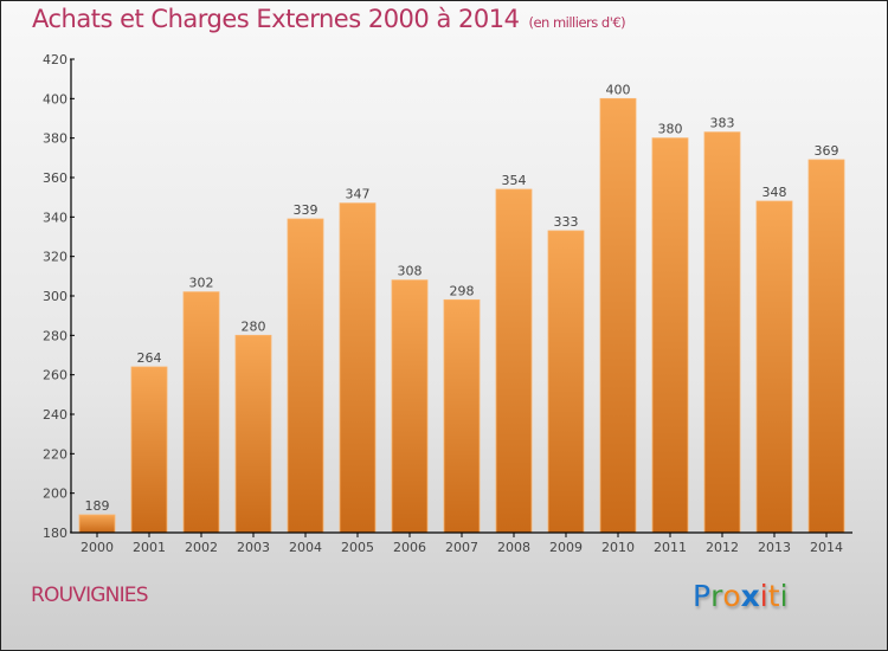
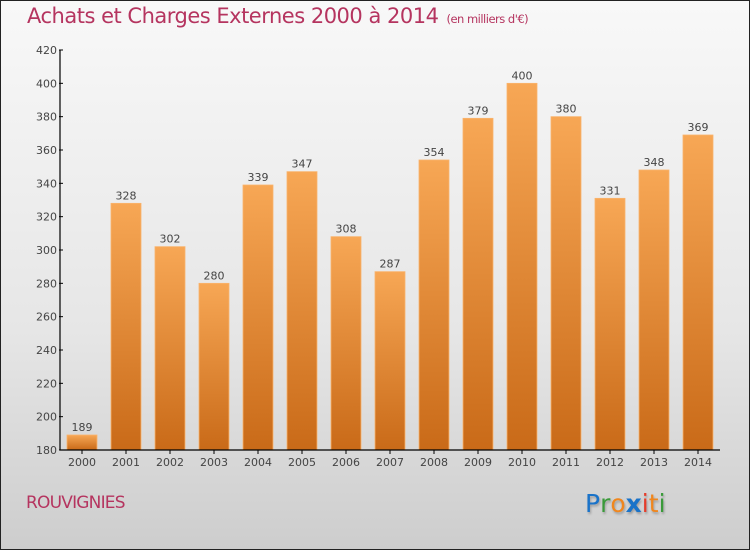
2001: 264 -> 328
2007: 298 -> 287
2009: 333 -> 379
2012: 383 -> 331
